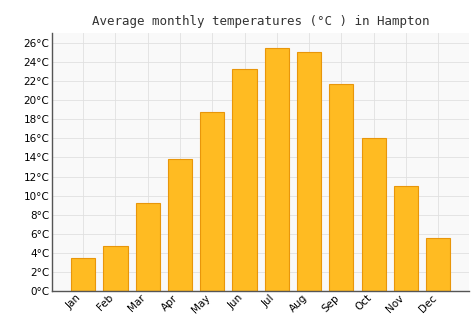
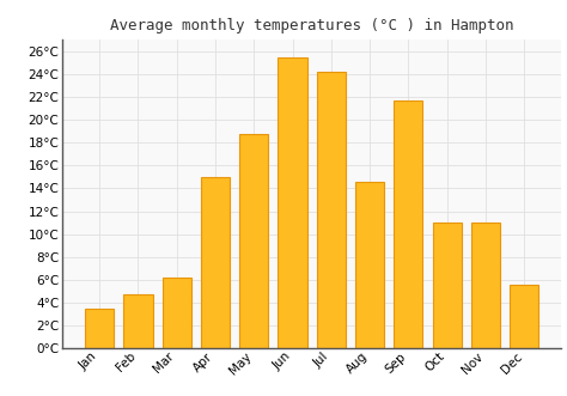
Mar: 9.2°C -> 6.2°C
Apr: 13.8°C -> 15.0°C
Jun: 23.2°C -> 25.4°C
Jul: 25.4°C -> 24.2°C
Aug: 25.0°C -> 14.6°C
Oct: 16.0°C -> 11.0°C
